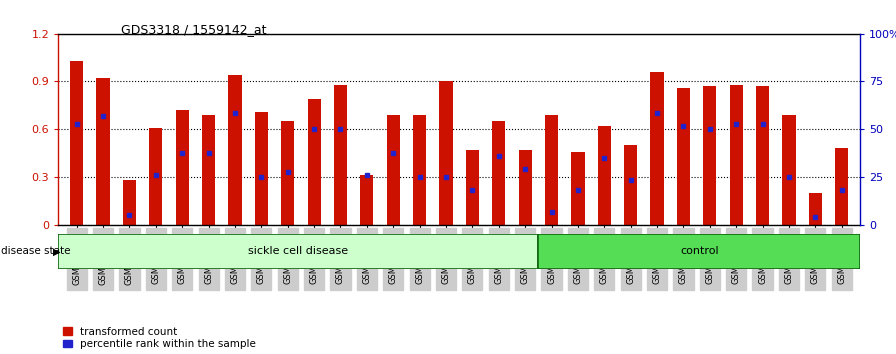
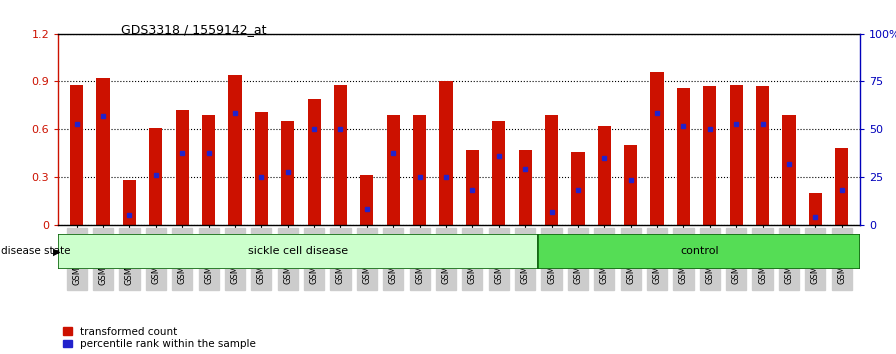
transformed count/GSM290396: 1.03 -> 0.88
percentile rank within the sample/GSM290407: 0.31 -> 0.10
percentile rank within the sample/GSM290423: 0.30 -> 0.38
